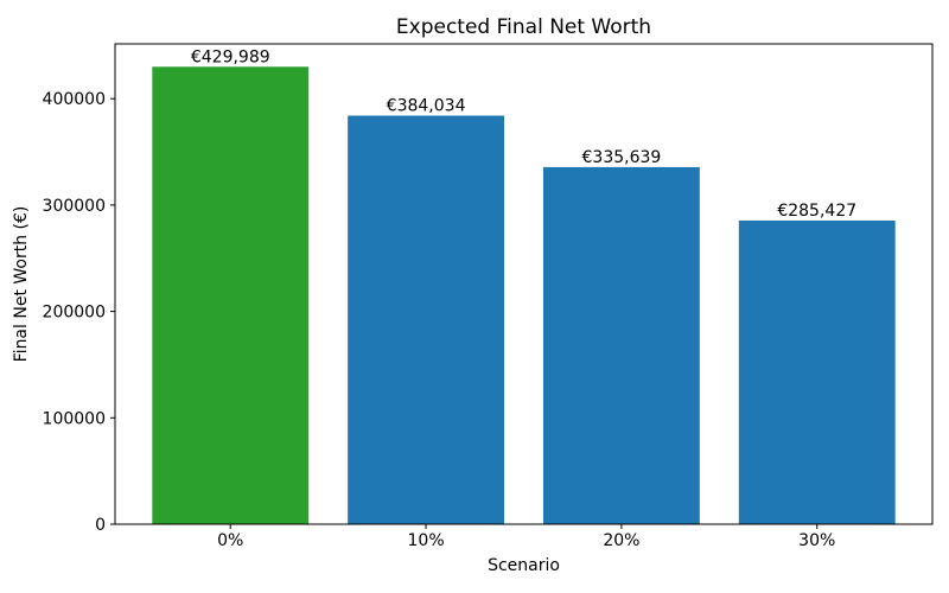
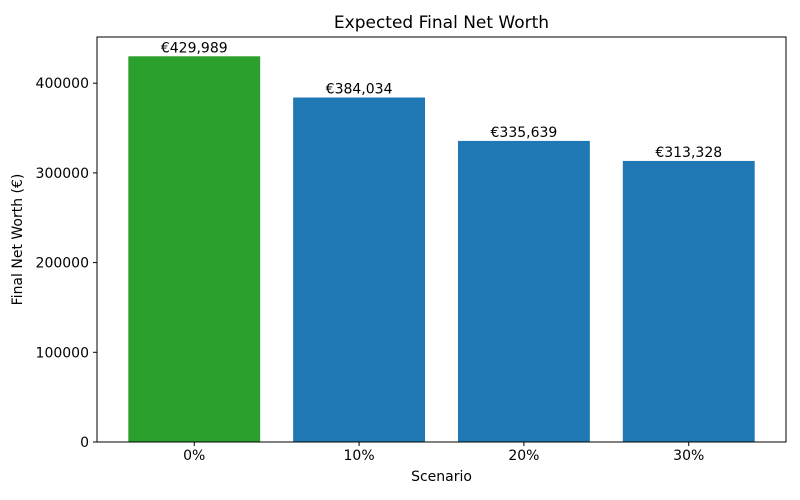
30%: €285,427 -> €313,328
